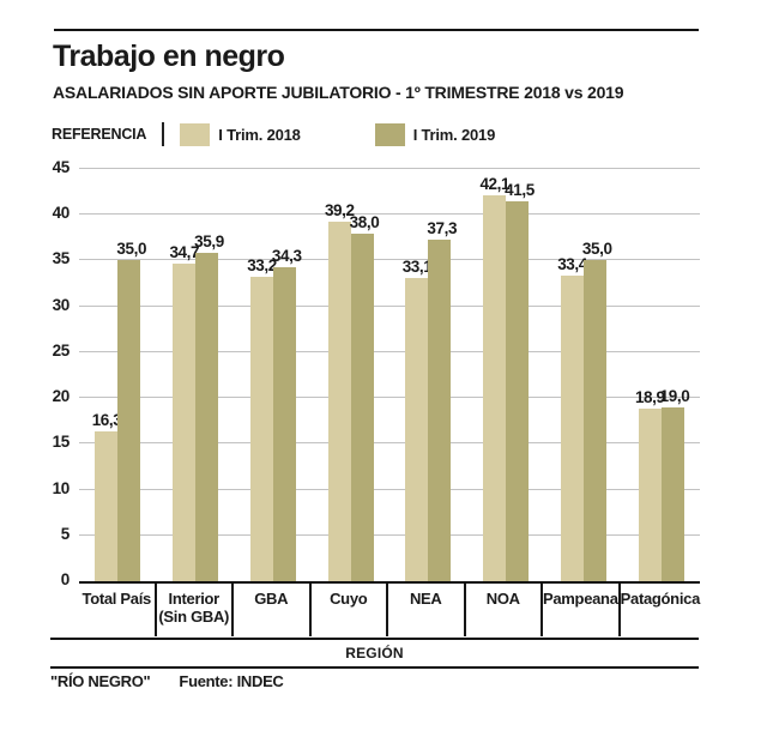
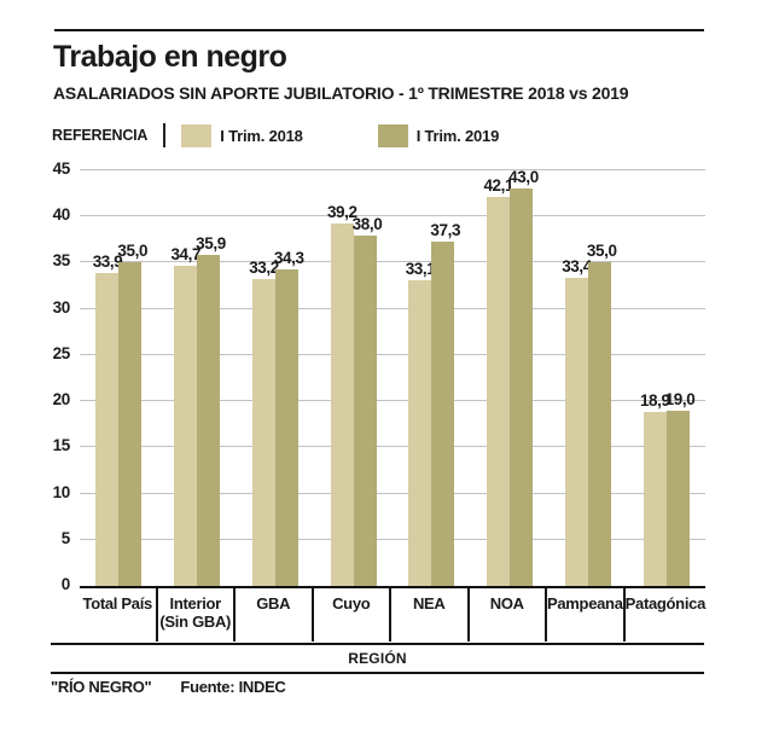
I Trim. 2018/Total País: 16,3 -> 33,9
I Trim. 2019/NOA: 41,5 -> 43,0
